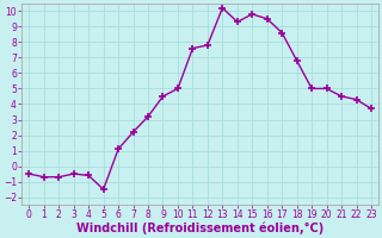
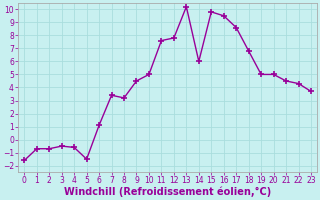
0: -0.5 -> -1.6
7: 2.2 -> 3.4
14: 9.3 -> 6.0
